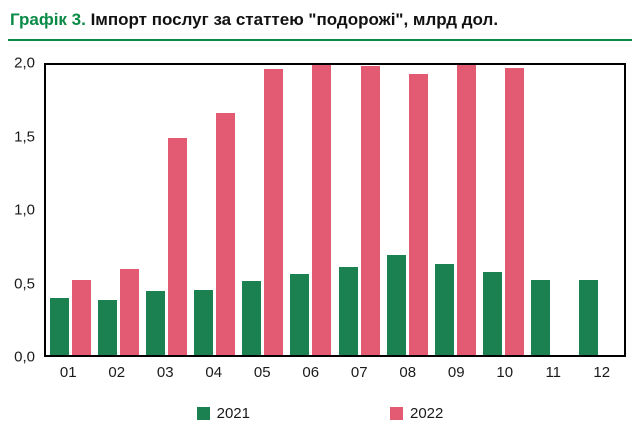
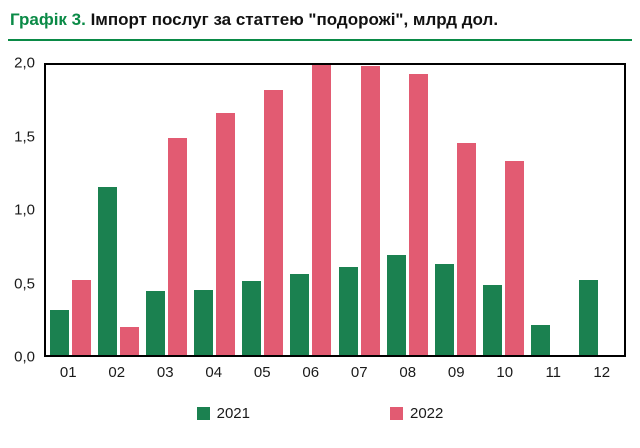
2021/01: 0,39 -> 0,31
2021/02: 0,38 -> 1,16
2022/02: 0,59 -> 0,19
2022/05: 1,97 -> 1,83
2022/09: 2,00 -> 1,46
2021/10: 0,57 -> 0,48
2022/10: 1,98 -> 1,34
2021/11: 0,52 -> 0,21
